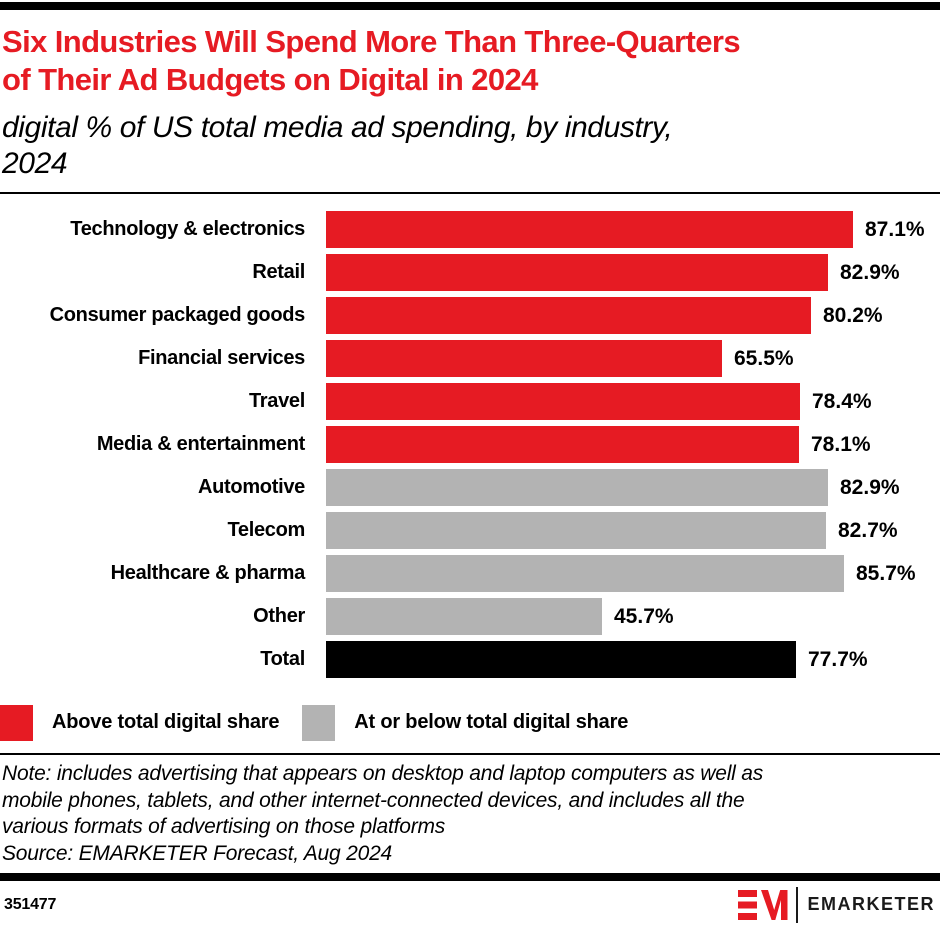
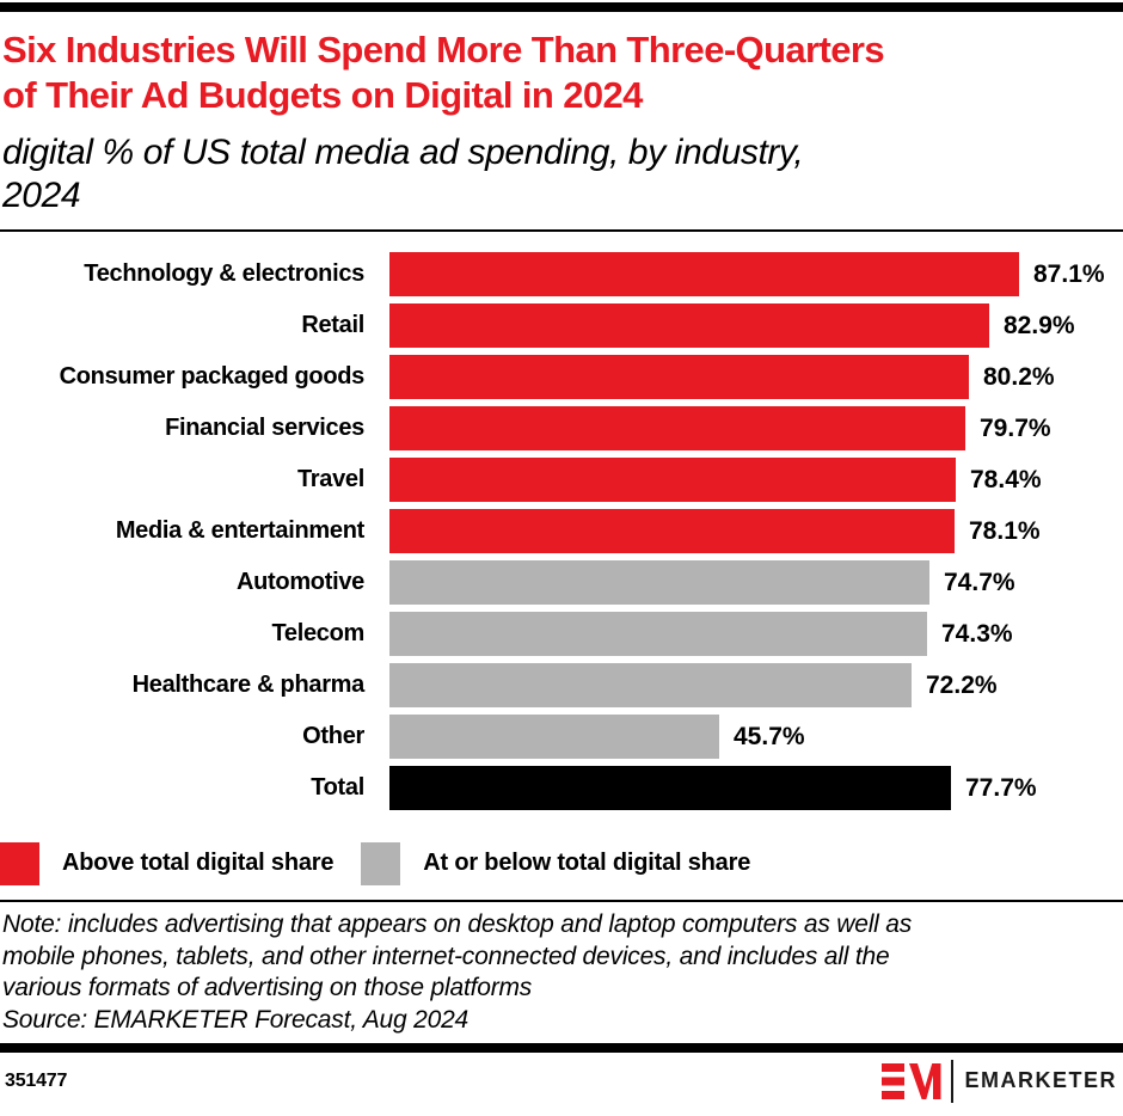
Financial services: 65.5% -> 79.7%
Automotive: 82.9% -> 74.7%
Telecom: 82.7% -> 74.3%
Healthcare & pharma: 85.7% -> 72.2%
